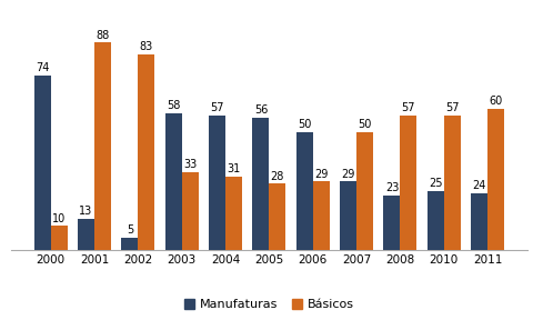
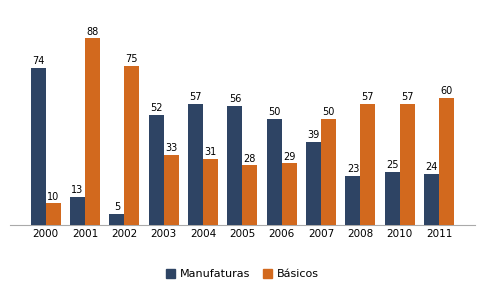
Básicos/2002: 83 -> 75
Manufaturas/2003: 58 -> 52
Manufaturas/2007: 29 -> 39
